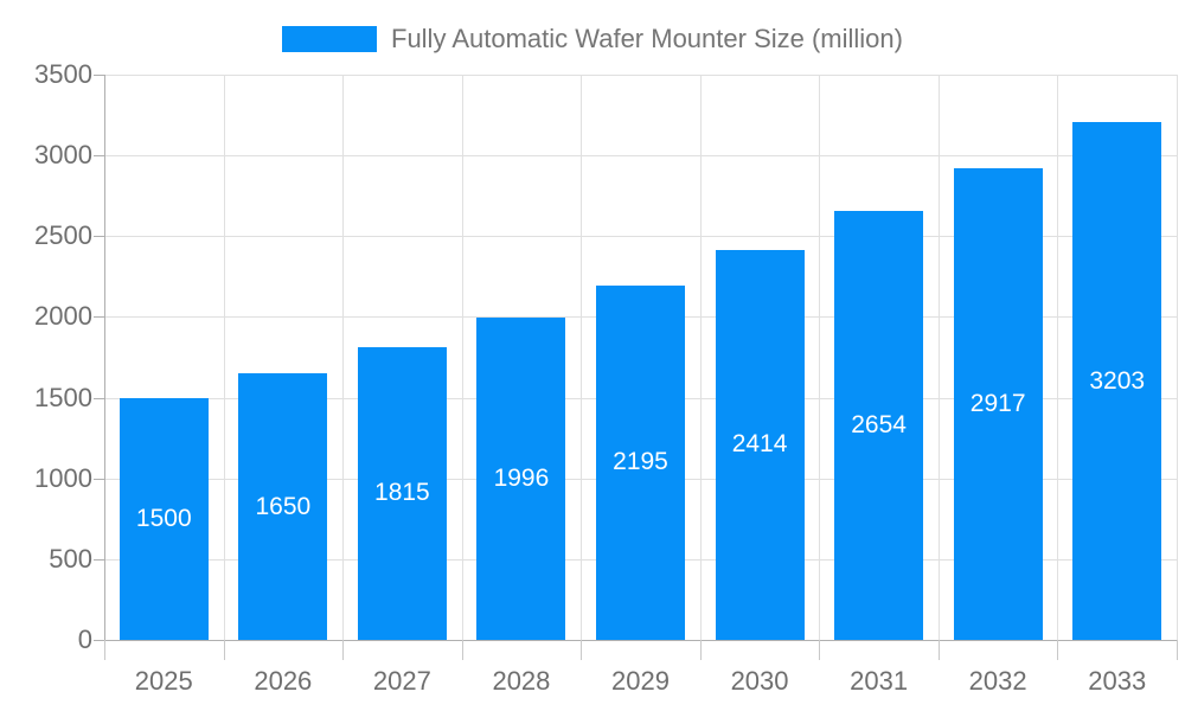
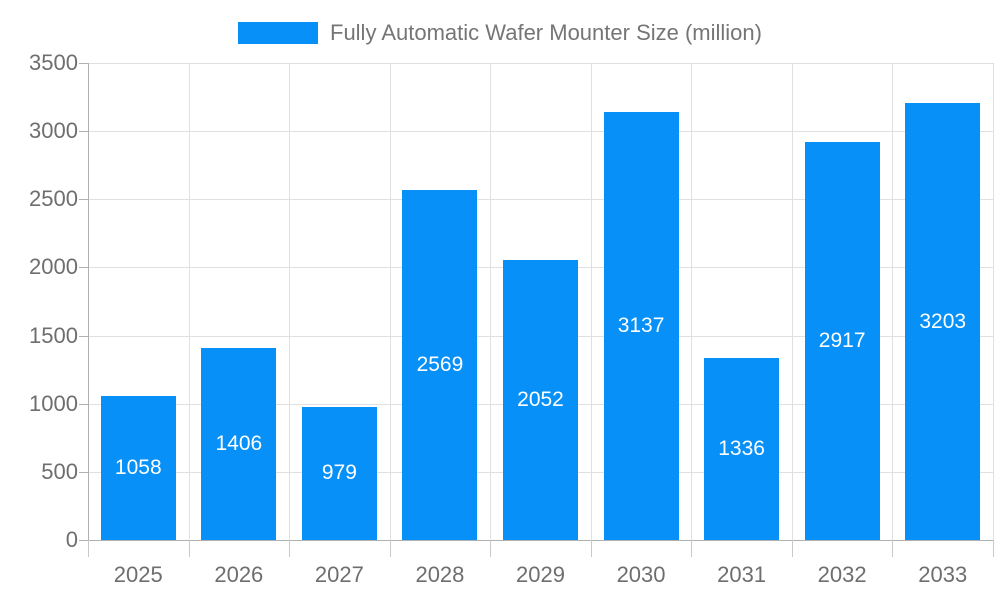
2025: 1500 -> 1058
2026: 1650 -> 1406
2027: 1815 -> 979
2028: 1996 -> 2569
2029: 2195 -> 2052
2030: 2414 -> 3137
2031: 2654 -> 1336
